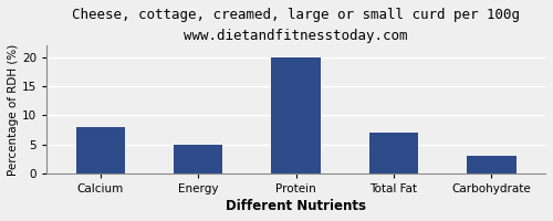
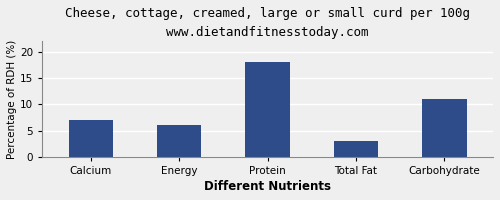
Calcium: 8 -> 7
Energy: 5 -> 6
Protein: 20 -> 18
Total Fat: 7 -> 3
Carbohydrate: 3 -> 11
